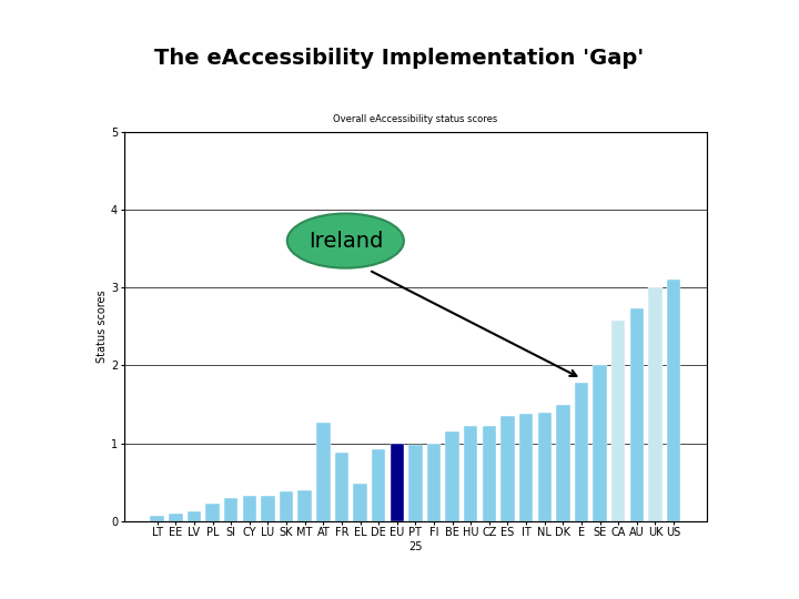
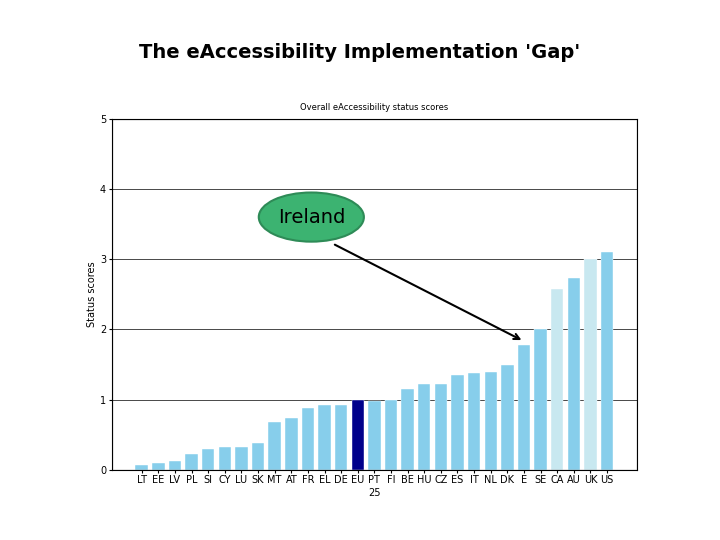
MT: 0.40 -> 0.68
AT: 1.26 -> 0.74
EL: 0.48 -> 0.92
